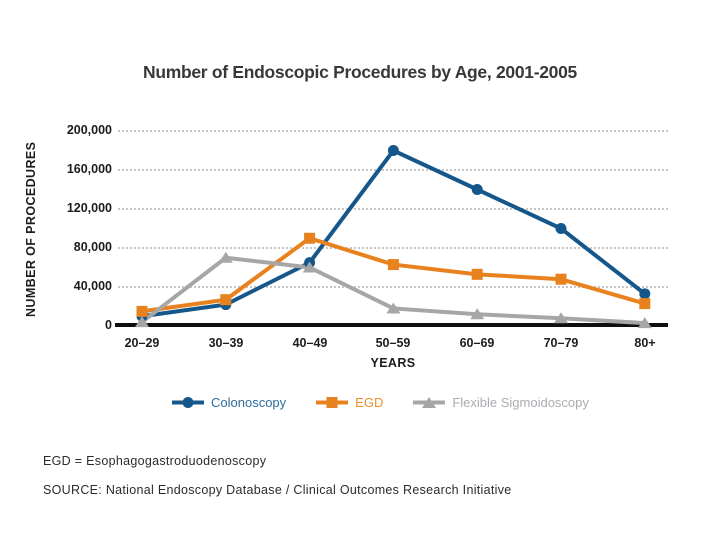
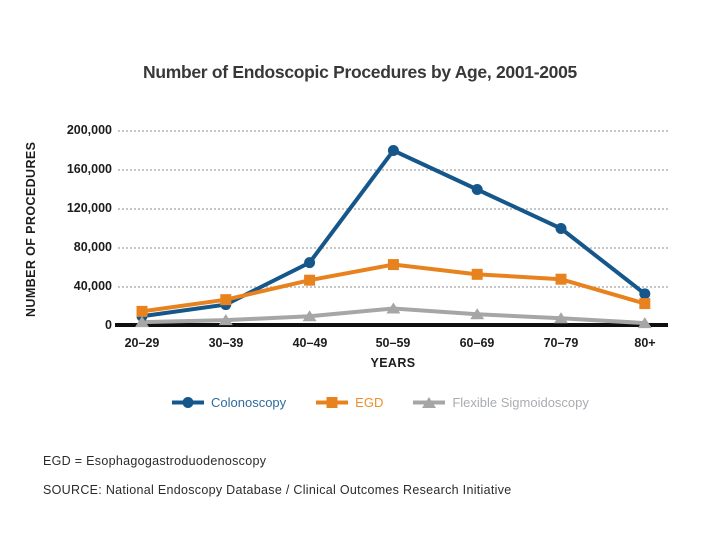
Flexible Sigmoidoscopy/30–39: 70000 -> 10000
EGD/40–49: 90000 -> 50000
Flexible Sigmoidoscopy/40–49: 60000 -> 10000
